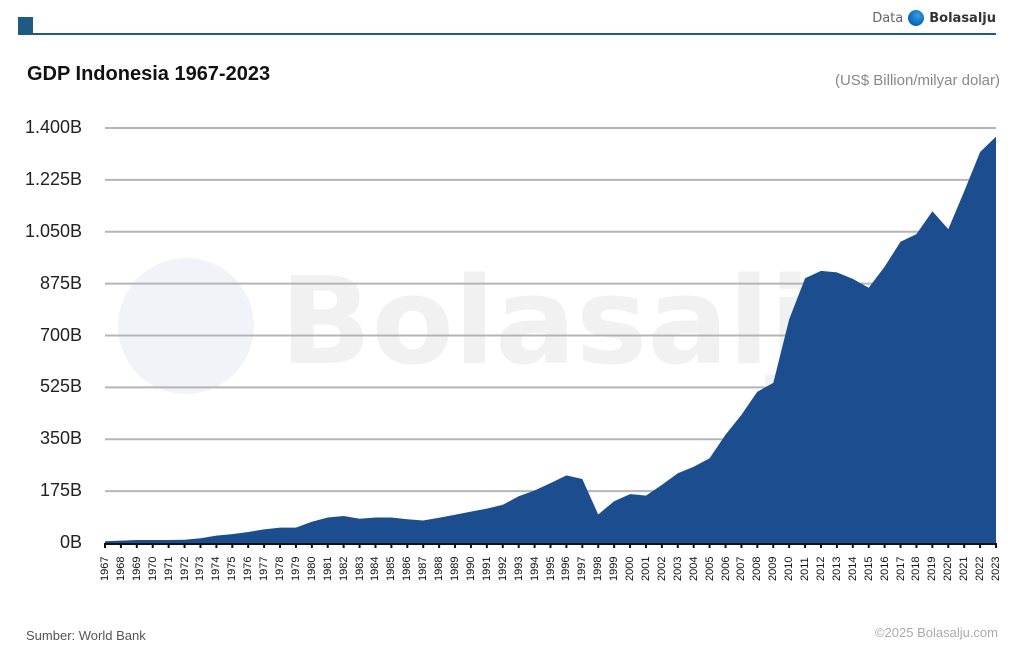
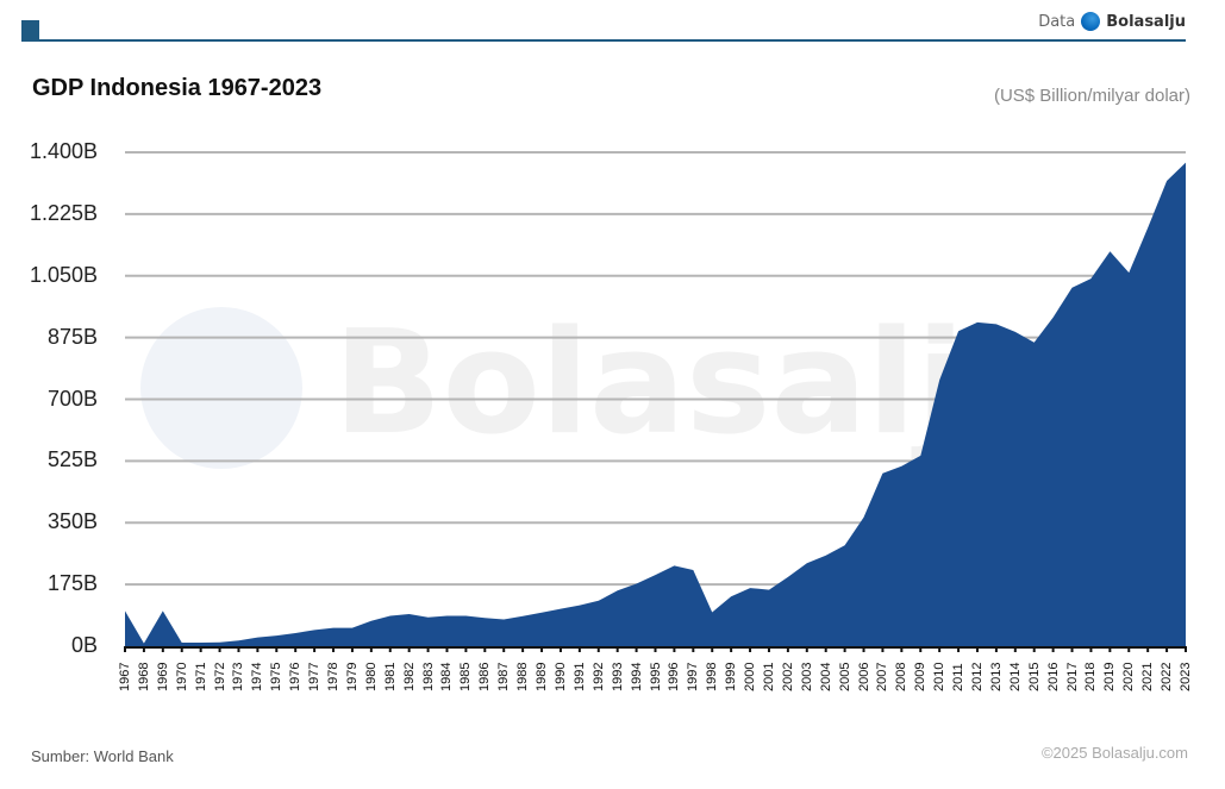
1967: 10B -> 100B
1969: 10B -> 100B
2007: 430B -> 490B
